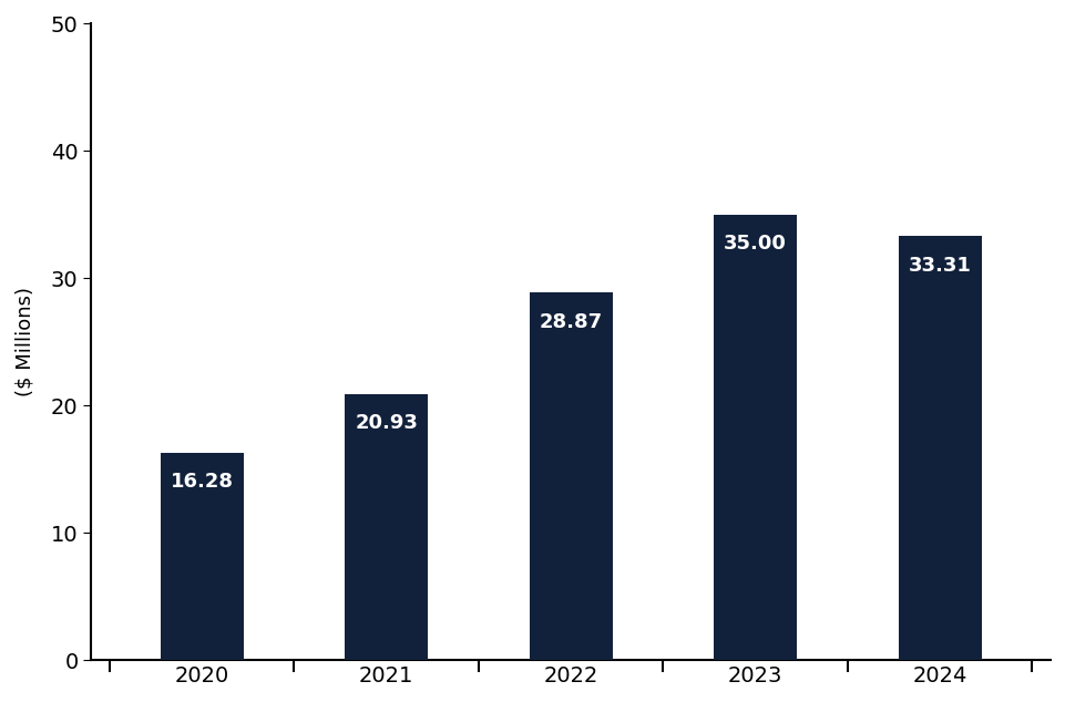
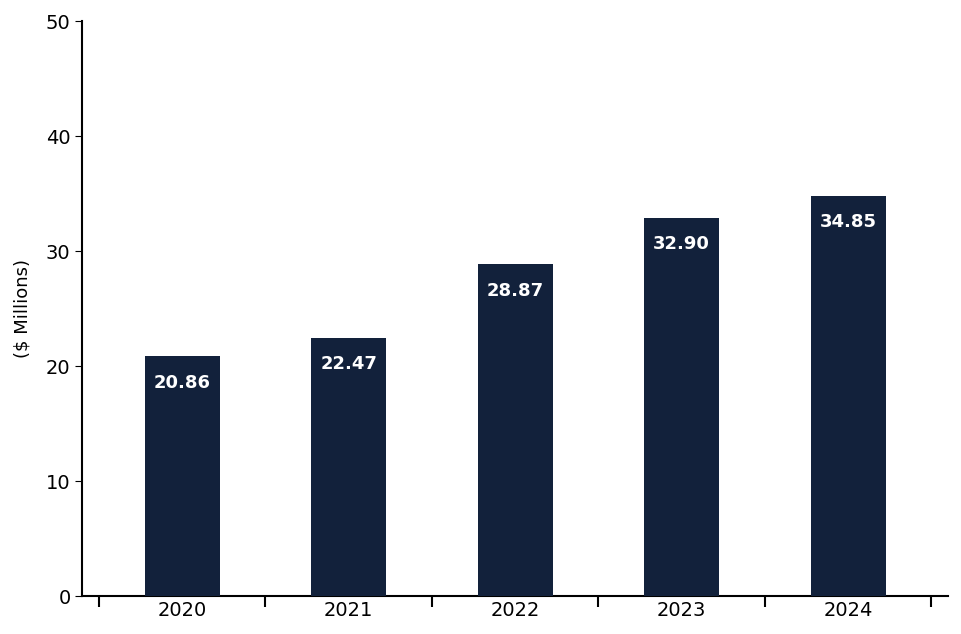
2020: 16.28 -> 20.86
2021: 20.93 -> 22.47
2023: 35.00 -> 32.90
2024: 33.31 -> 34.85
